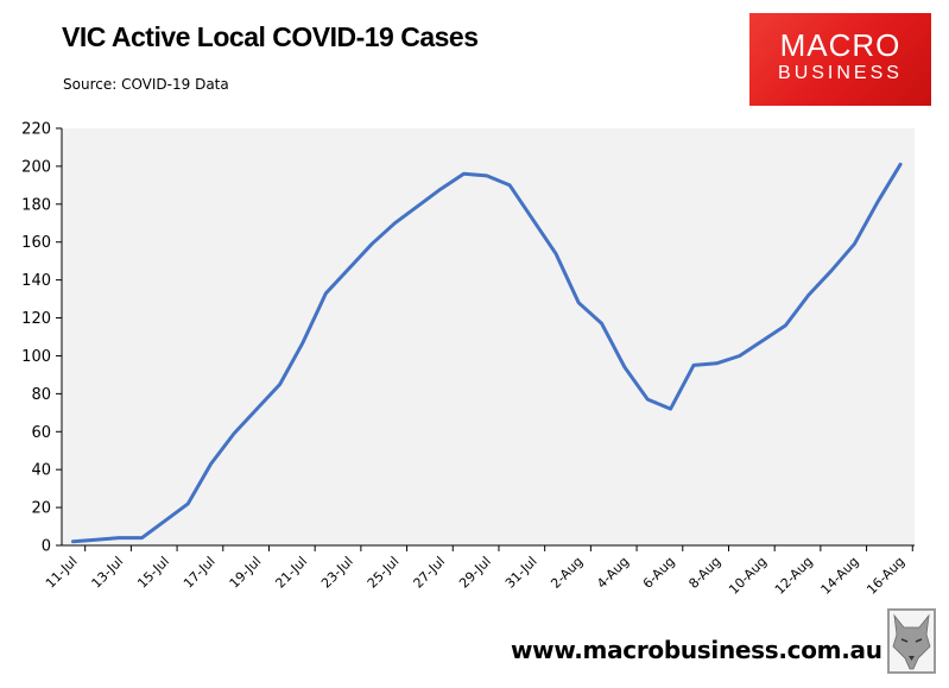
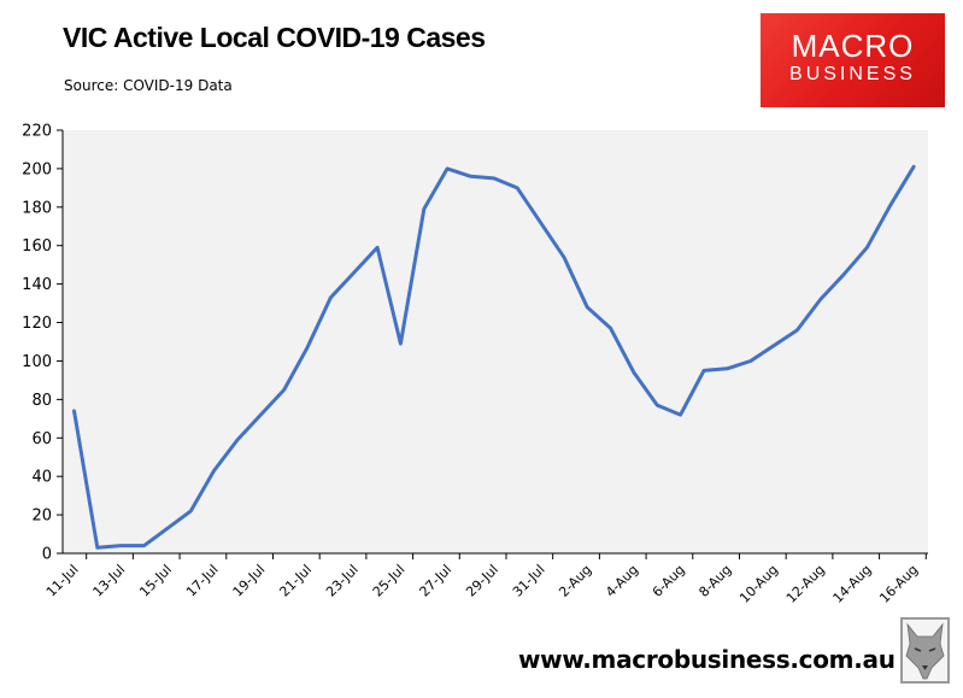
11-Jul: 2 -> 74
25-Jul: 170 -> 109
27-Jul: 188 -> 200
